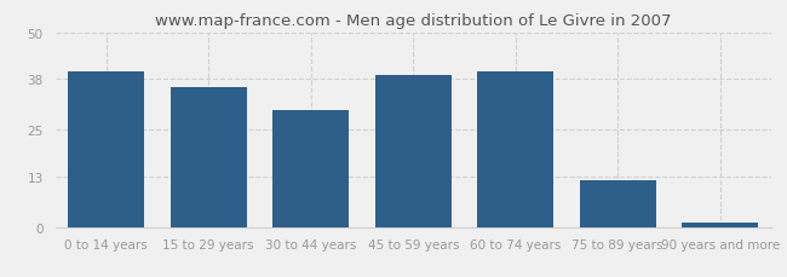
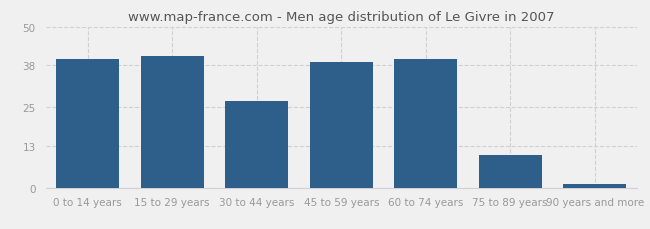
15 to 29 years: 36 -> 41
30 to 44 years: 30 -> 27
75 to 89 years: 12 -> 10
